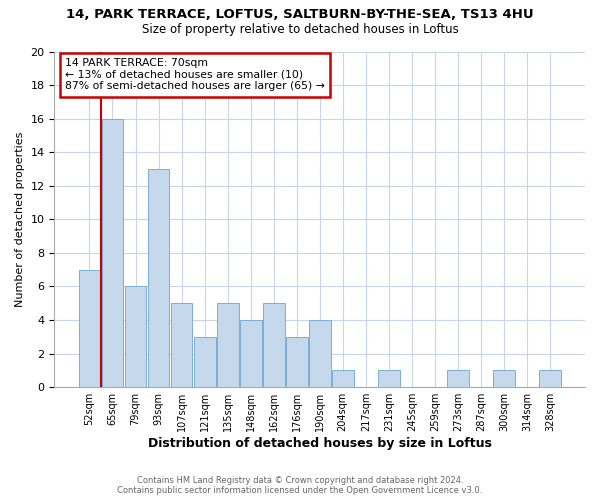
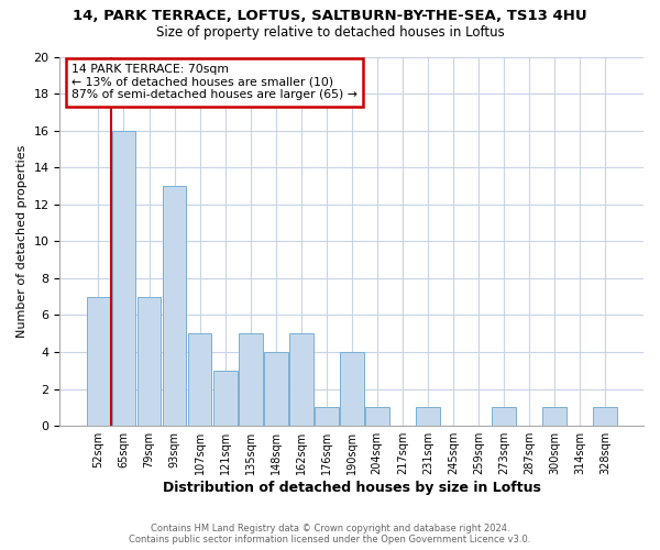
79sqm: 6 -> 7
176sqm: 3 -> 1
